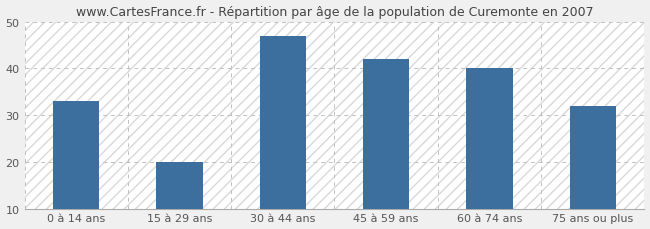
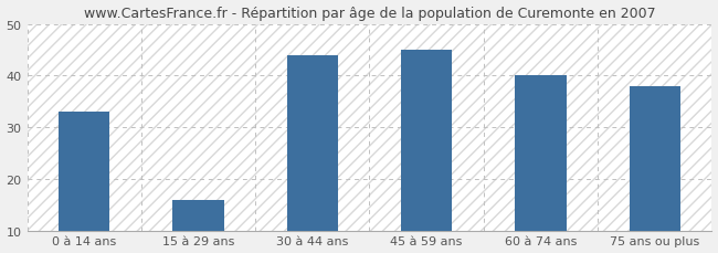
15 à 29 ans: 20 -> 16
30 à 44 ans: 47 -> 44
45 à 59 ans: 42 -> 45
75 ans ou plus: 32 -> 38
